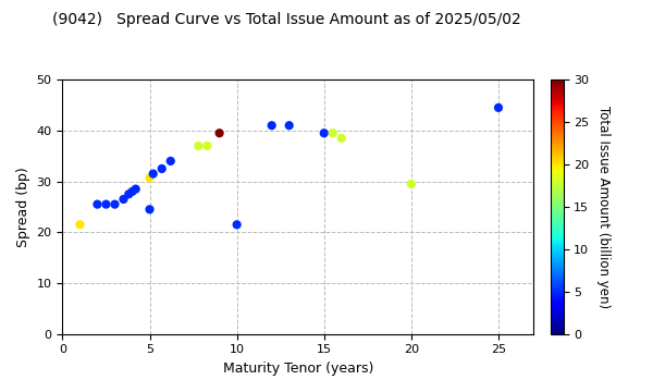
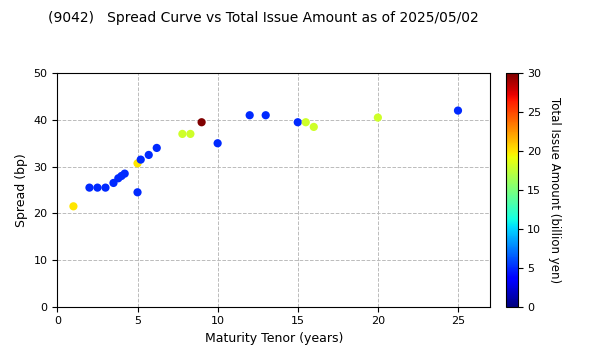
10: 21.5 -> 35.0
20: 29.5 -> 40.5
25: 44.5 -> 42.0
